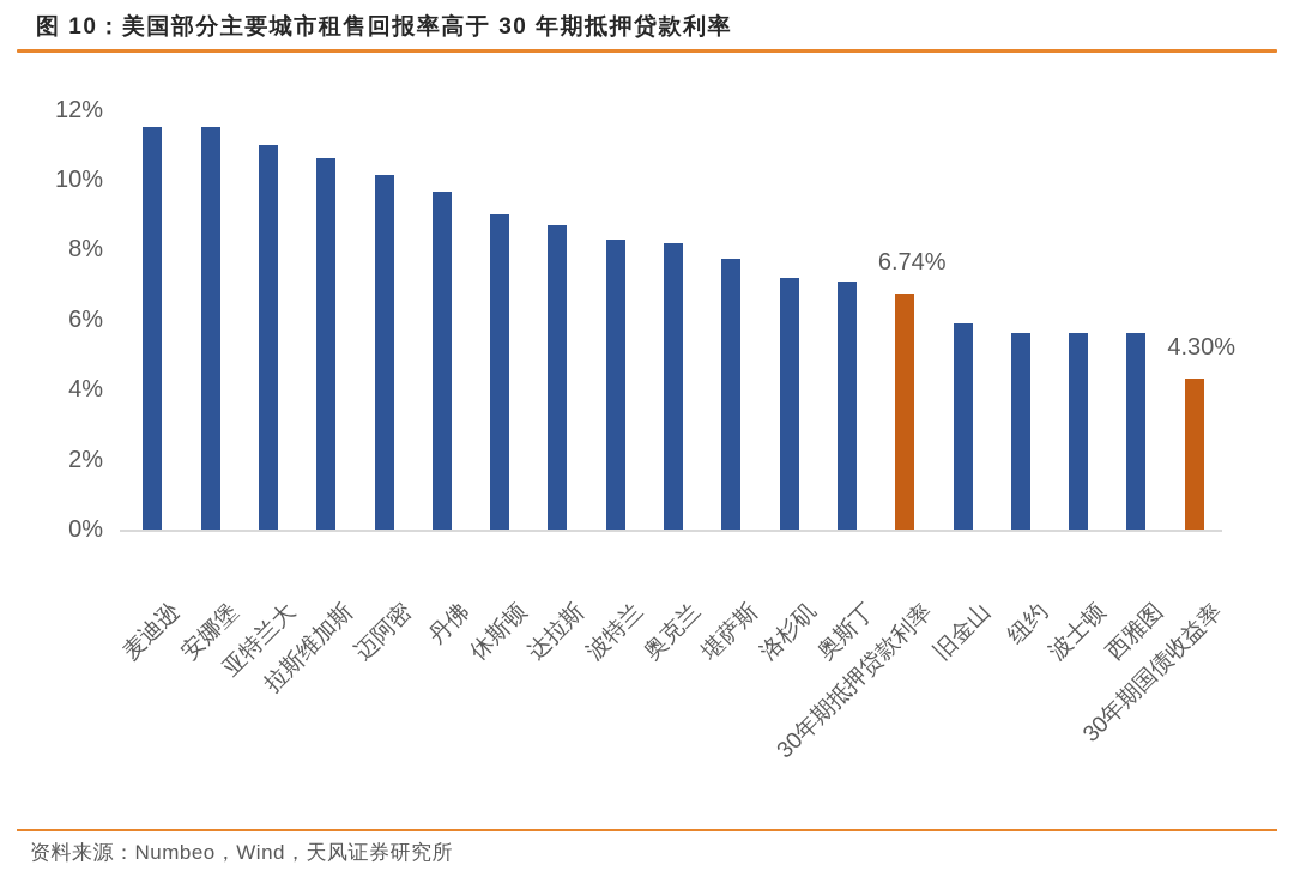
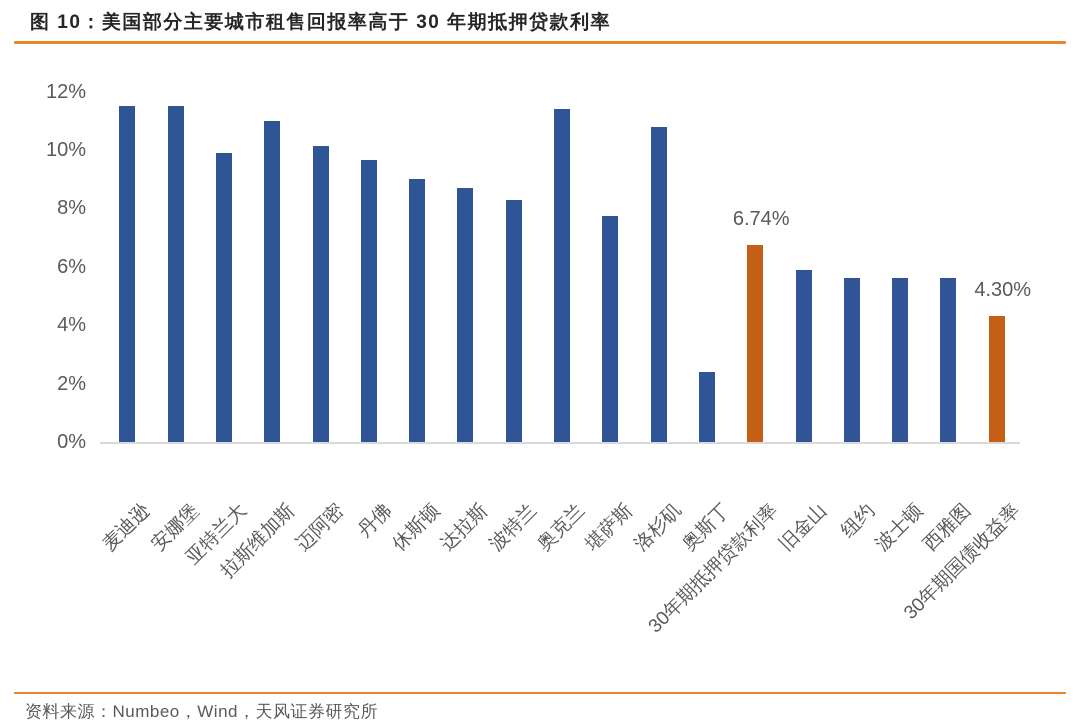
亚特兰大: 11.0% -> 9.9%
拉斯维加斯: 10.6% -> 11.0%
奥克兰: 8.2% -> 11.4%
洛杉矶: 7.2% -> 10.8%
奥斯丁: 7.1% -> 2.4%
